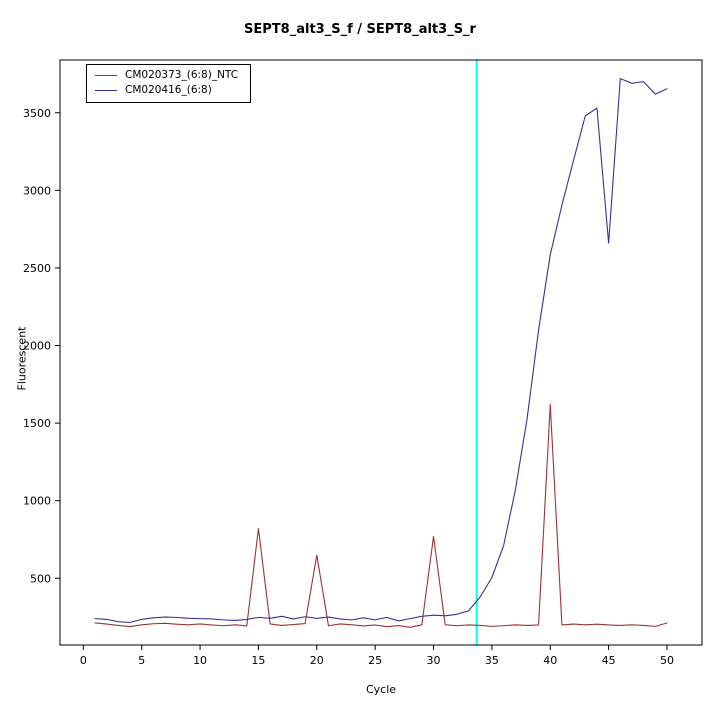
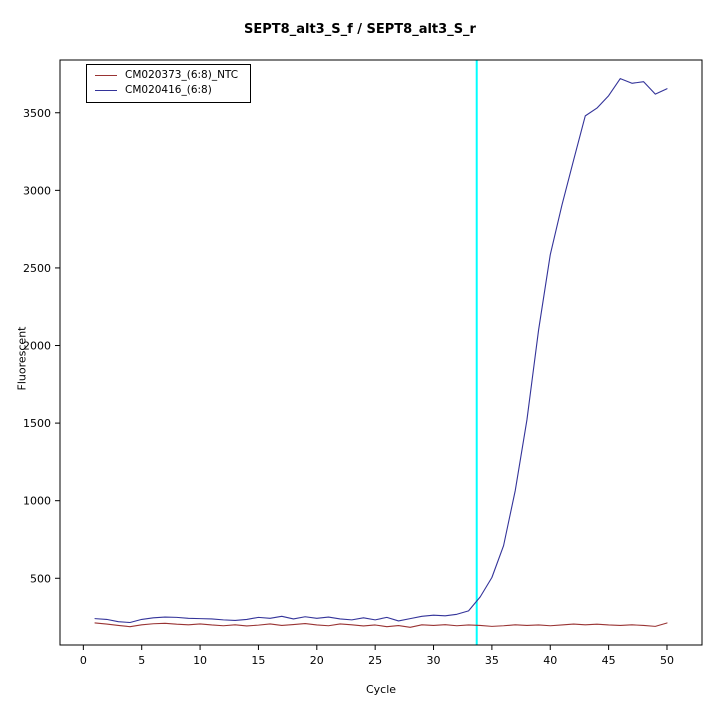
CM020373_(6:8)_NTC/15: 820 -> 200
CM020373_(6:8)_NTC/20: 650 -> 200
CM020373_(6:8)_NTC/30: 770 -> 200
CM020373_(6:8)_NTC/40: 1620 -> 190
CM020416_(6:8)/45: 2660 -> 3610
